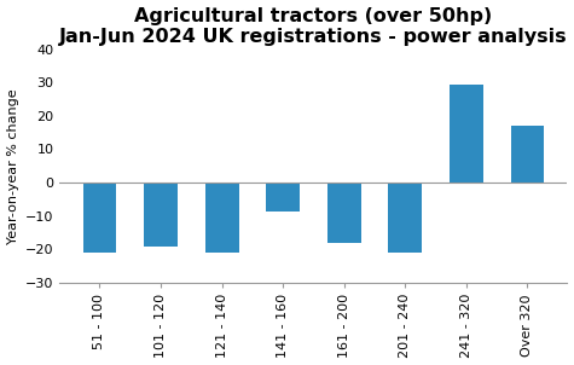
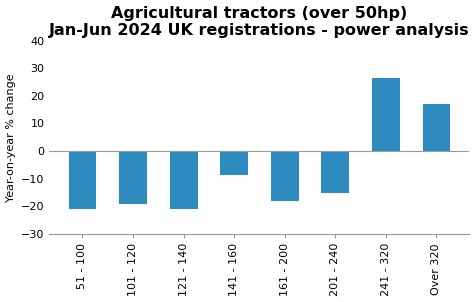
201 - 240: -21.0 -> -15.0
241 - 320: 29.5 -> 26.5
